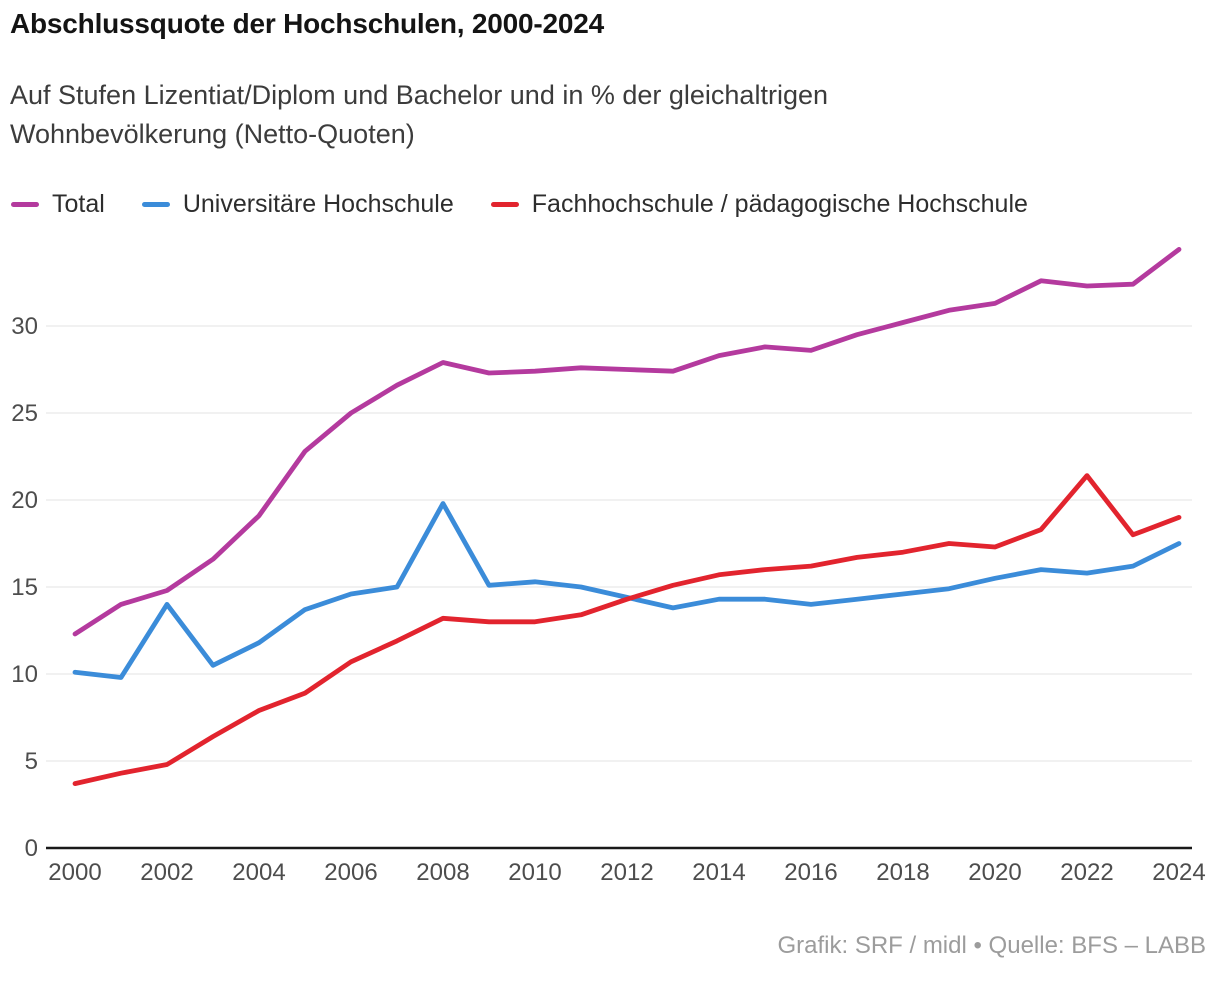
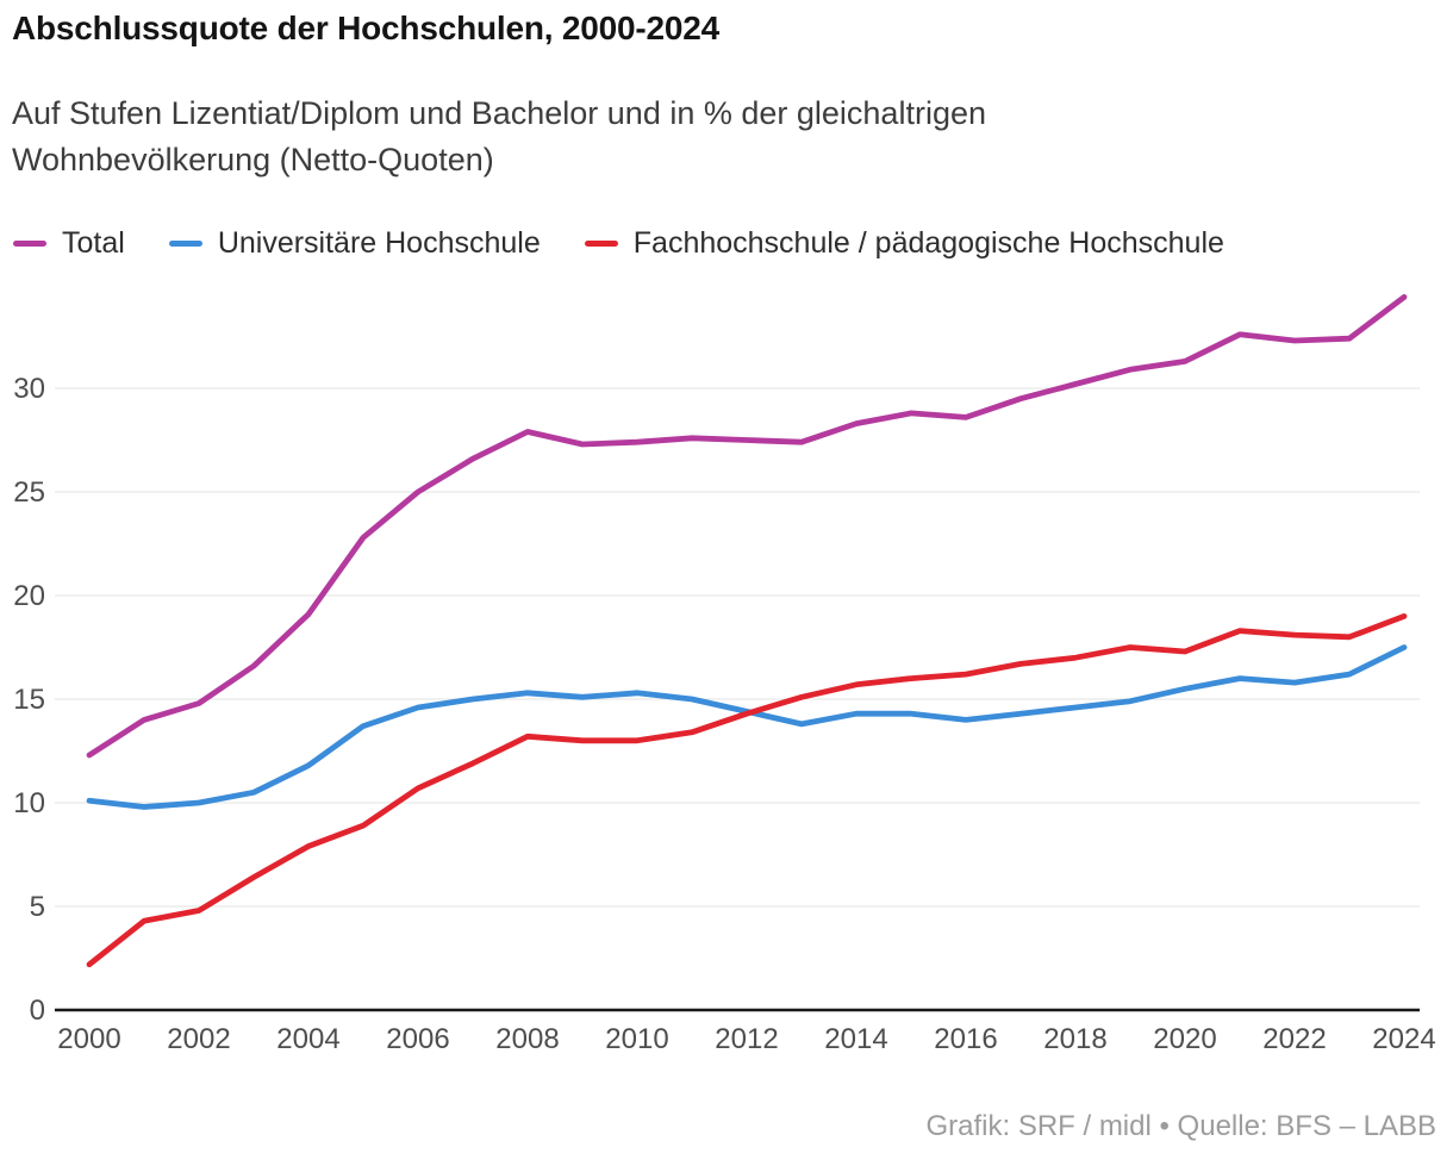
Fachhochschule / pädagogische Hochschule/2000: 3.7 -> 2.2
Universitäre Hochschule/2002: 14.0 -> 10.0
Universitäre Hochschule/2008: 19.8 -> 15.3
Fachhochschule / pädagogische Hochschule/2022: 21.4 -> 18.1
